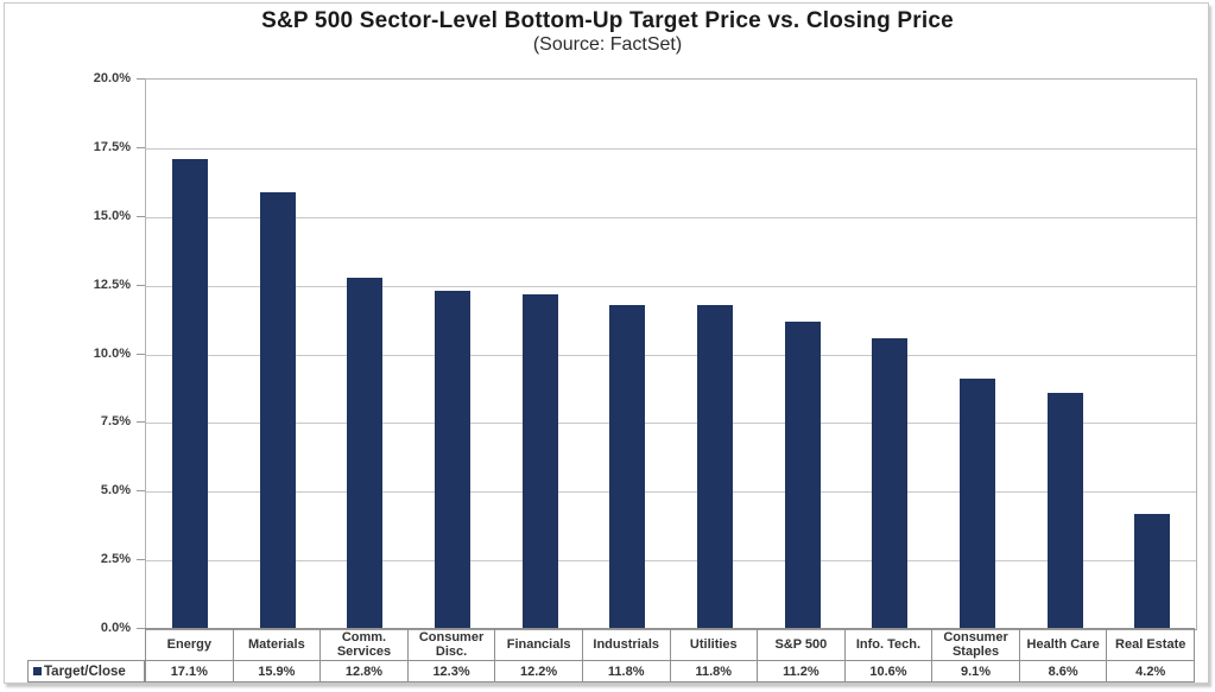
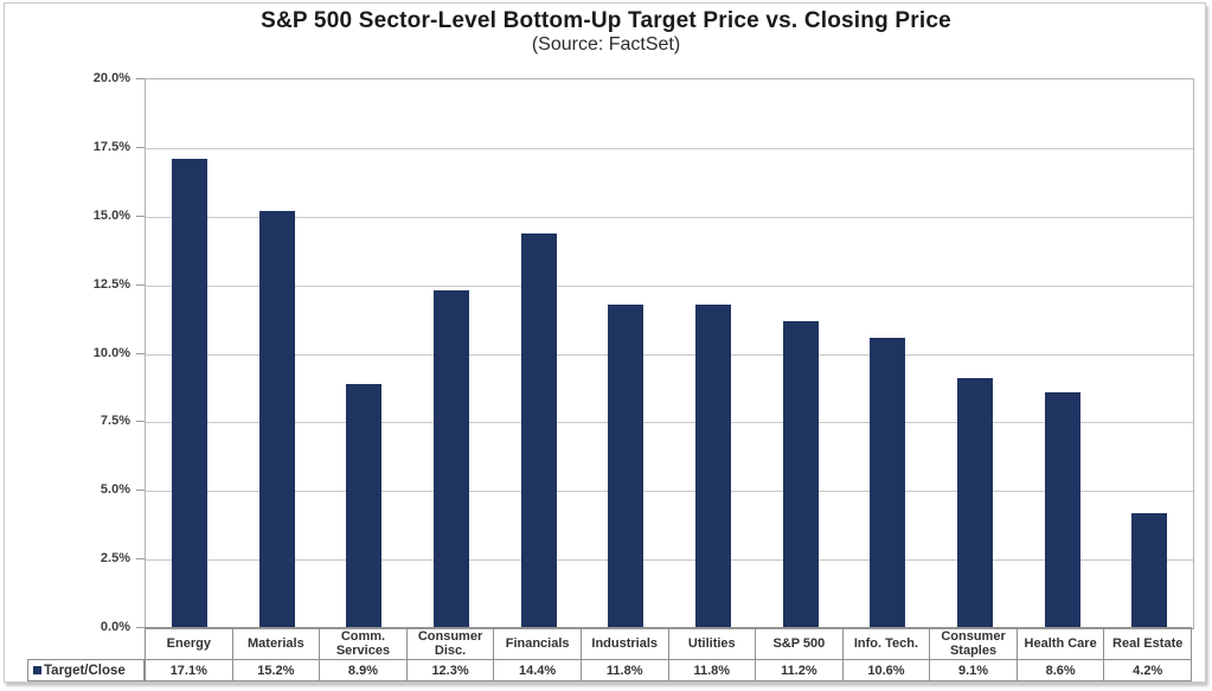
Materials: 15.9% -> 15.2%
Comm. Services: 12.8% -> 8.9%
Financials: 12.2% -> 14.4%
